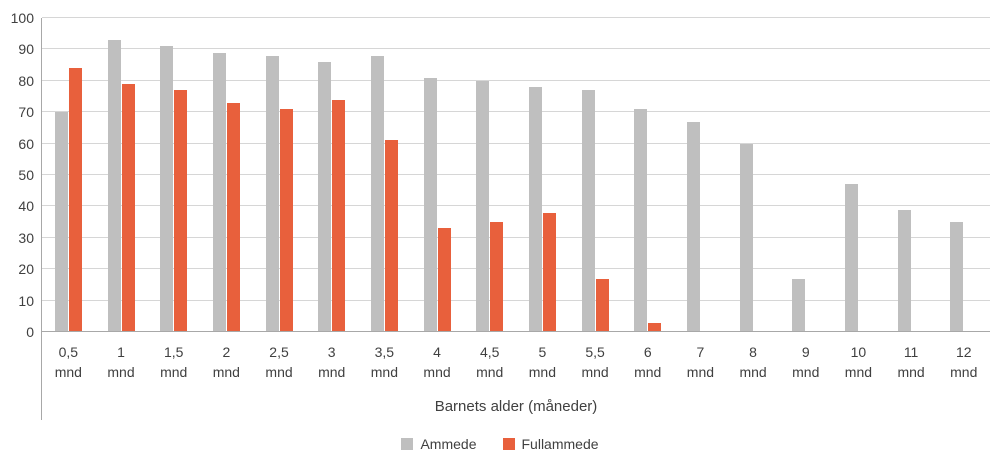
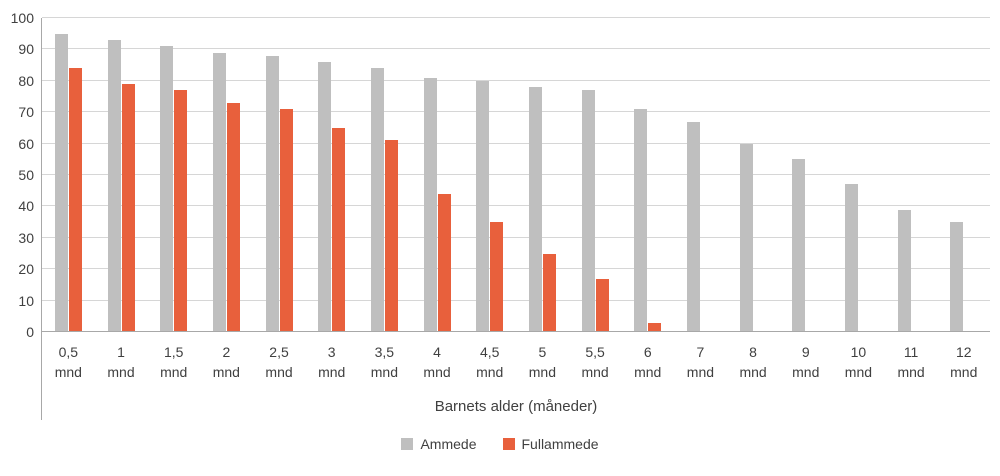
Ammede/0,5: 70 -> 95
Fullammede/3: 74 -> 65
Ammede/3,5: 88 -> 84
Fullammede/4: 33 -> 44
Fullammede/5: 38 -> 25
Ammede/9: 17 -> 55
